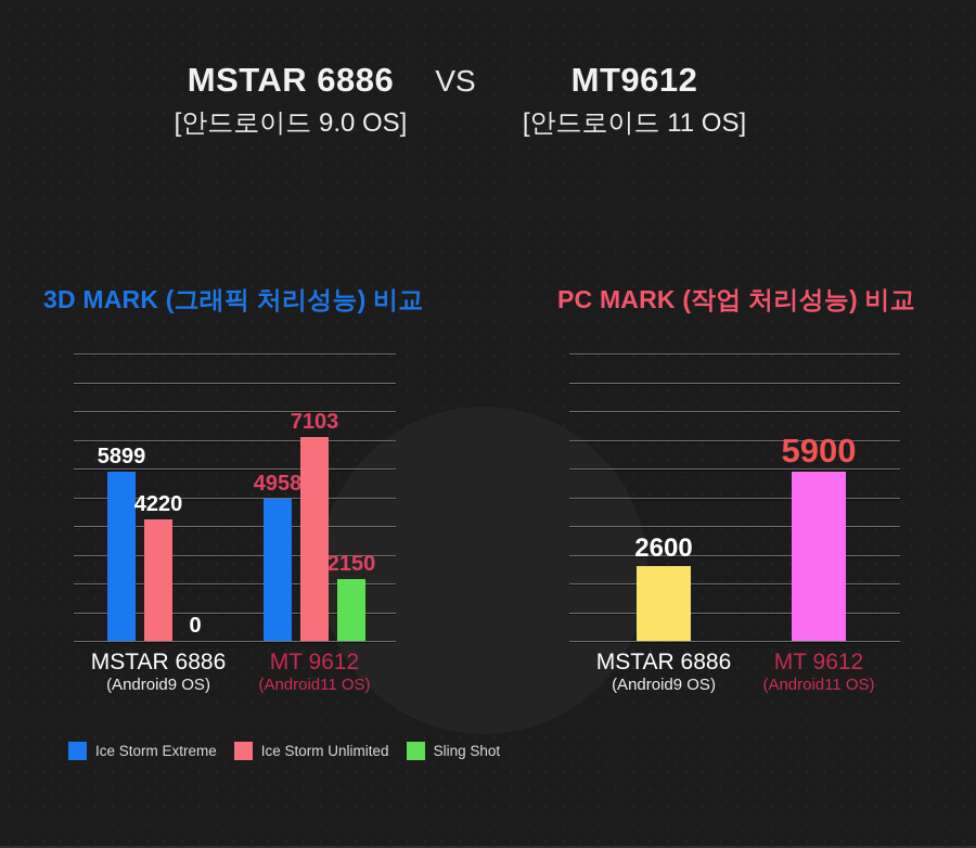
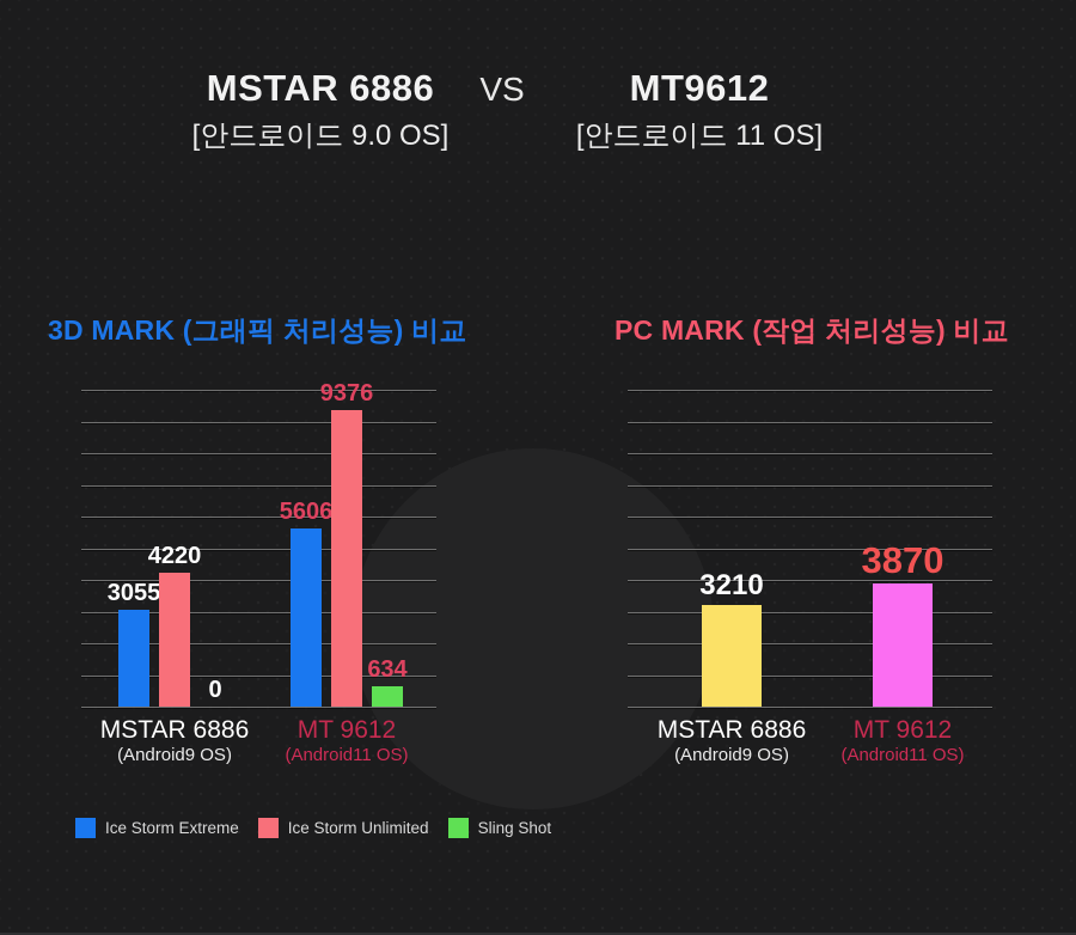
3D MARK (그래픽 처리성능) 비교/Ice Storm Extreme/MSTAR 6886: 5899 -> 3055
3D MARK (그래픽 처리성능) 비교/Ice Storm Extreme/MT 9612: 4958 -> 5606
3D MARK (그래픽 처리성능) 비교/Ice Storm Unlimited/MT 9612: 7103 -> 9376
3D MARK (그래픽 처리성능) 비교/Sling Shot/MT 9612: 2150 -> 634
PC MARK (작업 처리성능) 비교/MSTAR 6886: 2600 -> 3210
PC MARK (작업 처리성능) 비교/MT 9612: 5900 -> 3870
